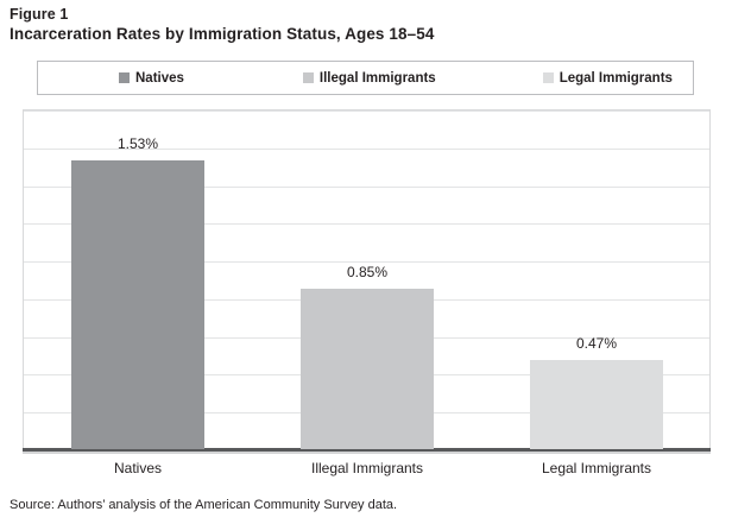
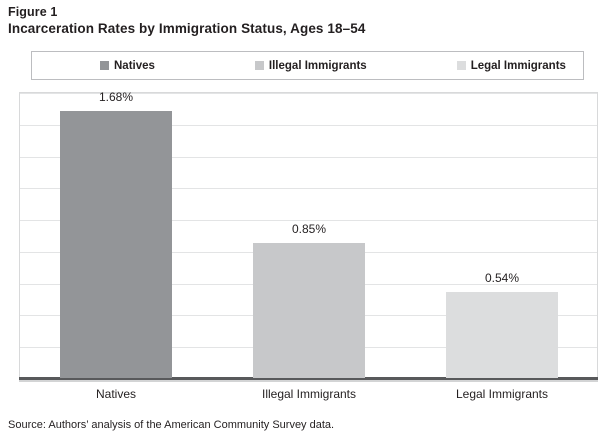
Natives: 1.53% -> 1.68%
Legal Immigrants: 0.47% -> 0.54%
